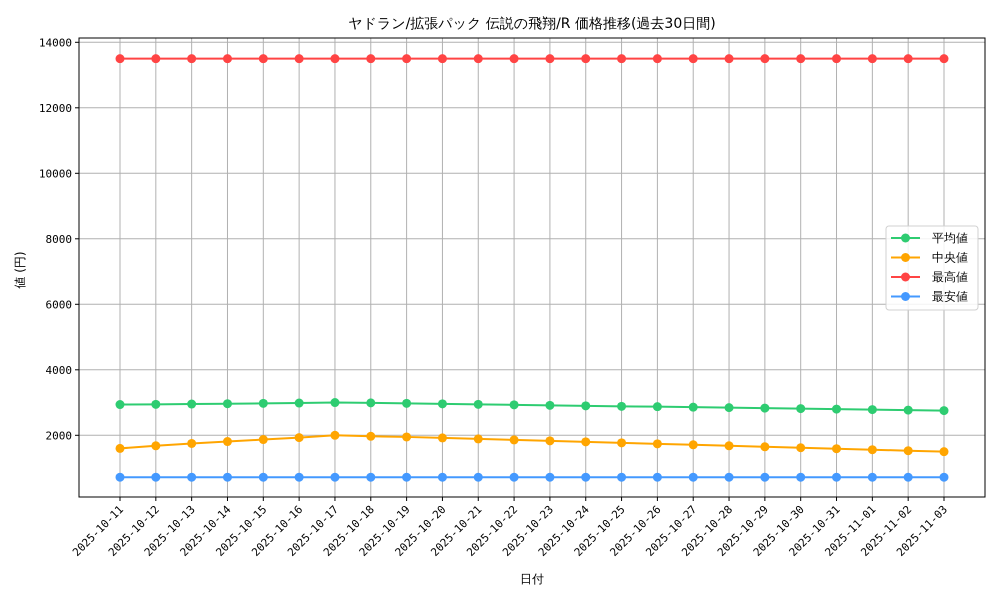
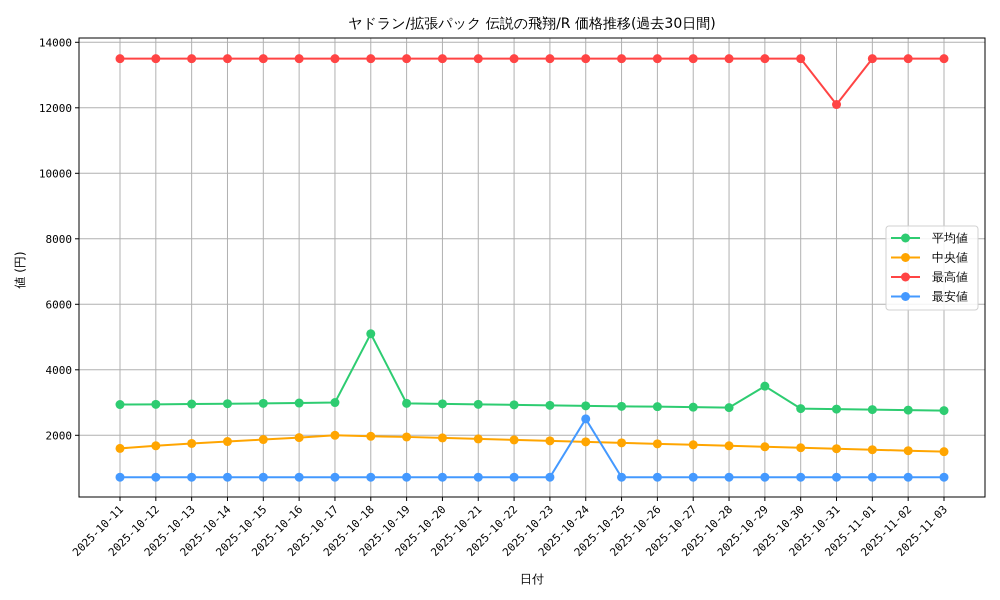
平均値/2025-10-18: 3000 -> 5100
最安値/2025-10-24: 700 -> 2500
平均値/2025-10-29: 2800 -> 3500
最高値/2025-10-31: 13500 -> 12100
